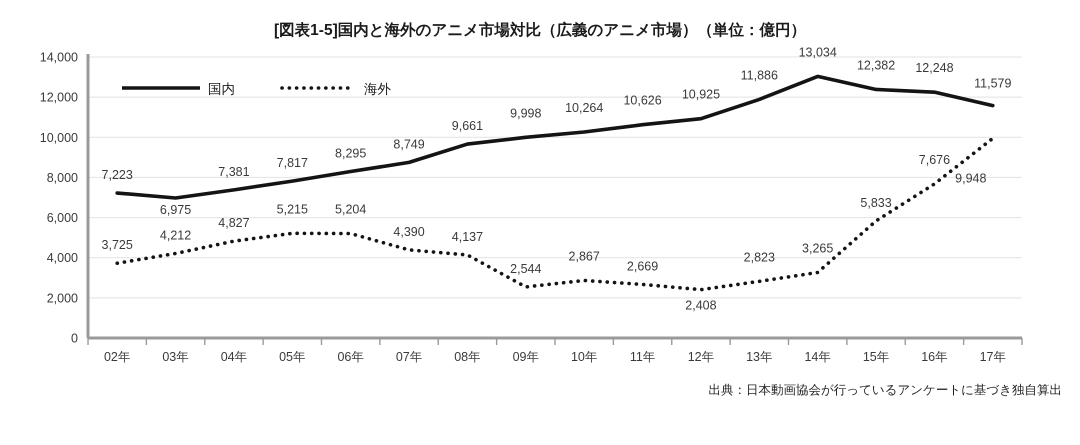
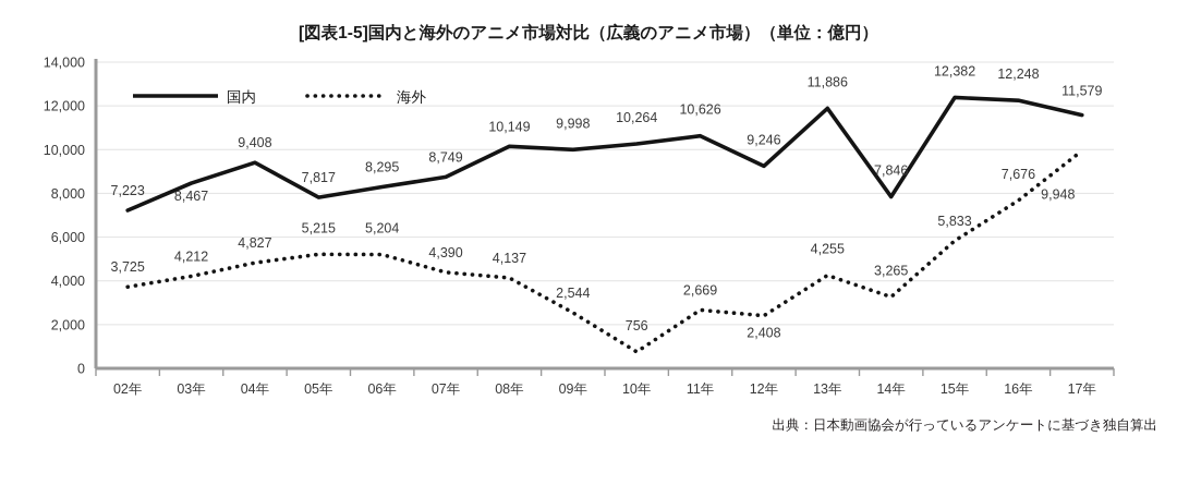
国内/03年: 6,975 -> 8,467
国内/04年: 7,381 -> 9,408
国内/08年: 9,661 -> 10,149
海外/10年: 2,867 -> 756
国内/12年: 10,925 -> 9,246
海外/13年: 2,823 -> 4,255
国内/14年: 13,034 -> 7,846
